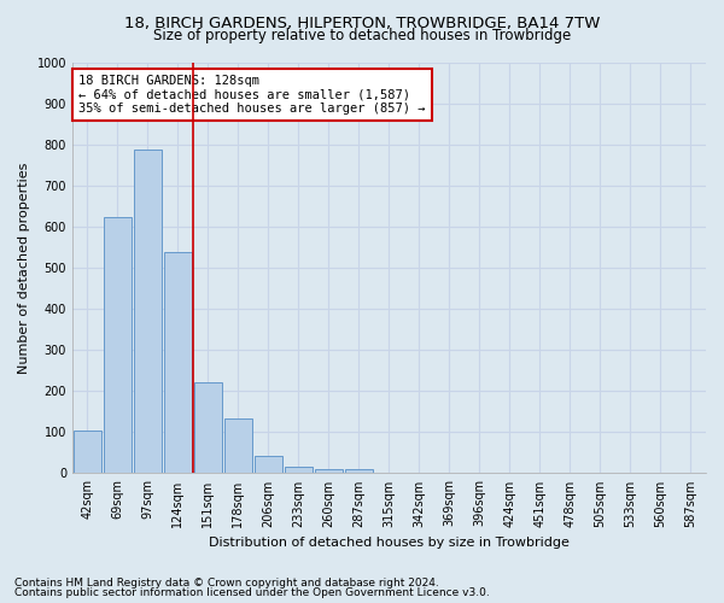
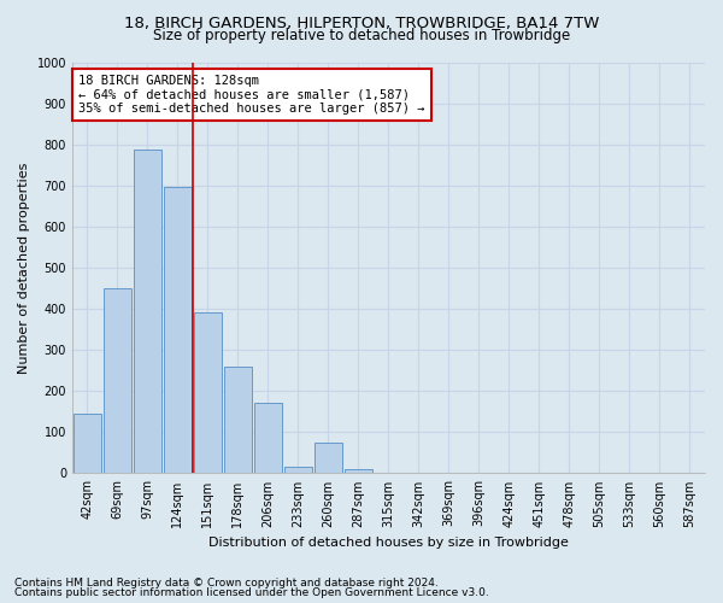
42sqm: 103 -> 145
69sqm: 622 -> 450
124sqm: 537 -> 695
151sqm: 222 -> 390
178sqm: 133 -> 260
206sqm: 42 -> 170
260sqm: 10 -> 75
